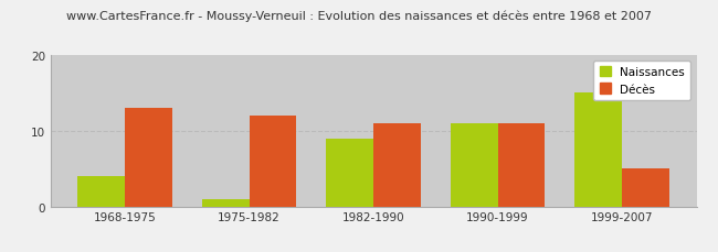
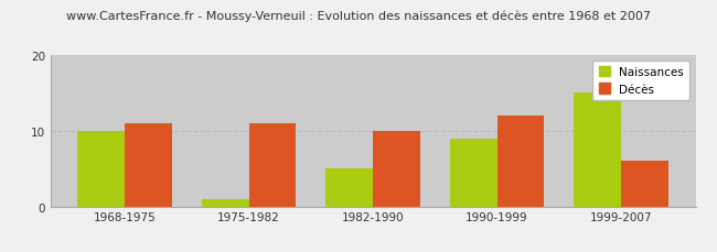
Naissances/1968-1975: 4 -> 10
Décès/1968-1975: 13 -> 11
Décès/1975-1982: 12 -> 11
Naissances/1982-1990: 9 -> 5
Décès/1982-1990: 11 -> 10
Naissances/1990-1999: 11 -> 9
Décès/1990-1999: 11 -> 12
Décès/1999-2007: 5 -> 6
